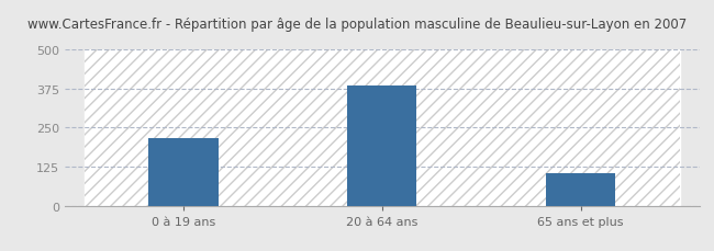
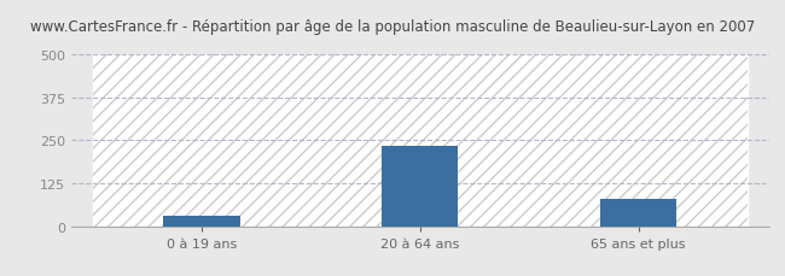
0 à 19 ans: 215 -> 30
20 à 64 ans: 385 -> 235
65 ans et plus: 105 -> 80
